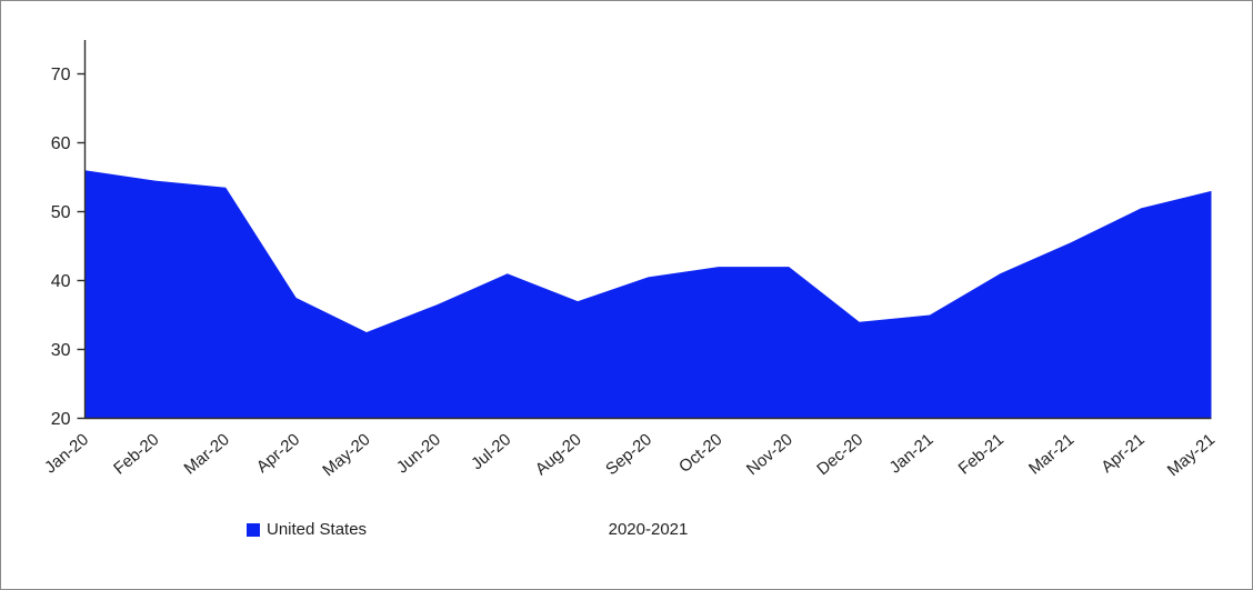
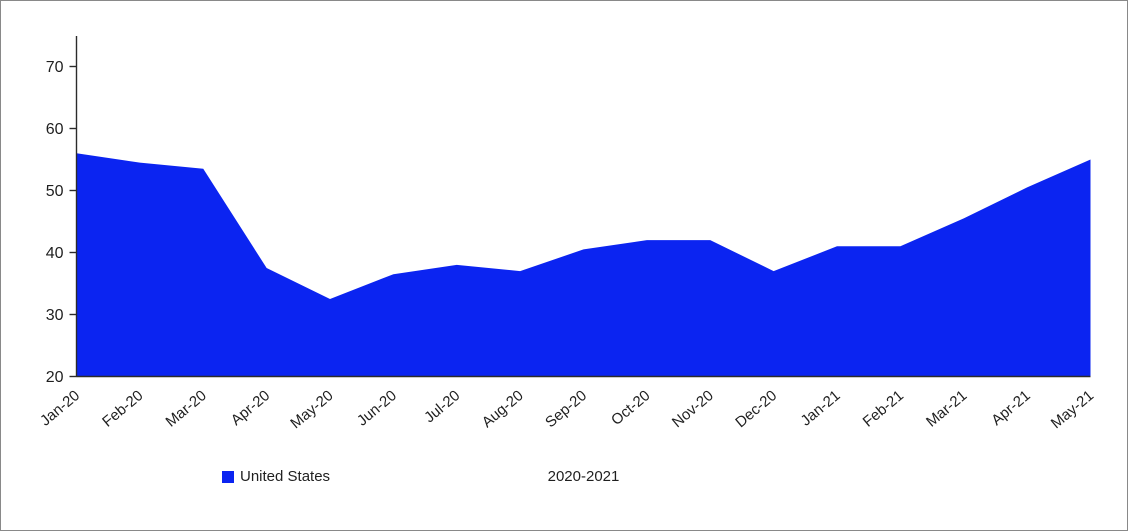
Jul-20: 41 -> 38
Dec-20: 34 -> 37
Jan-21: 35 -> 41
May-21: 53 -> 55
